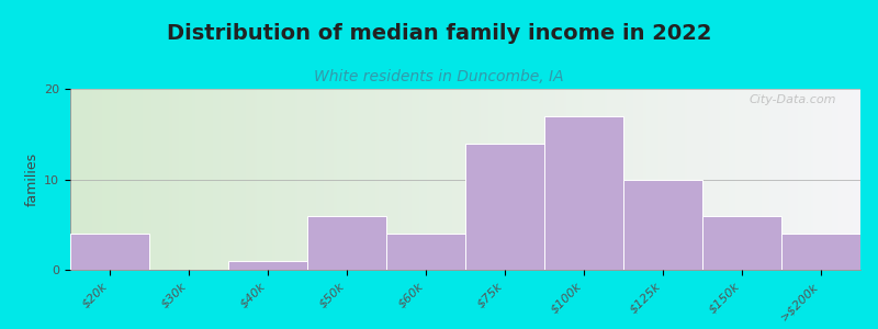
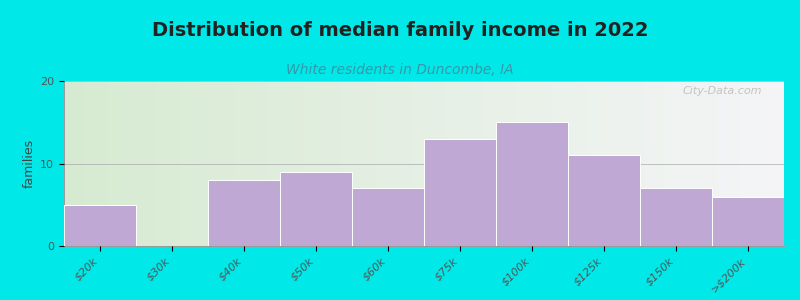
$20k: 4 -> 5
$40k: 1 -> 8
$50k: 6 -> 9
$60k: 4 -> 7
$75k: 14 -> 13
$100k: 17 -> 15
$125k: 10 -> 11
$150k: 6 -> 7
>$200k: 4 -> 6
